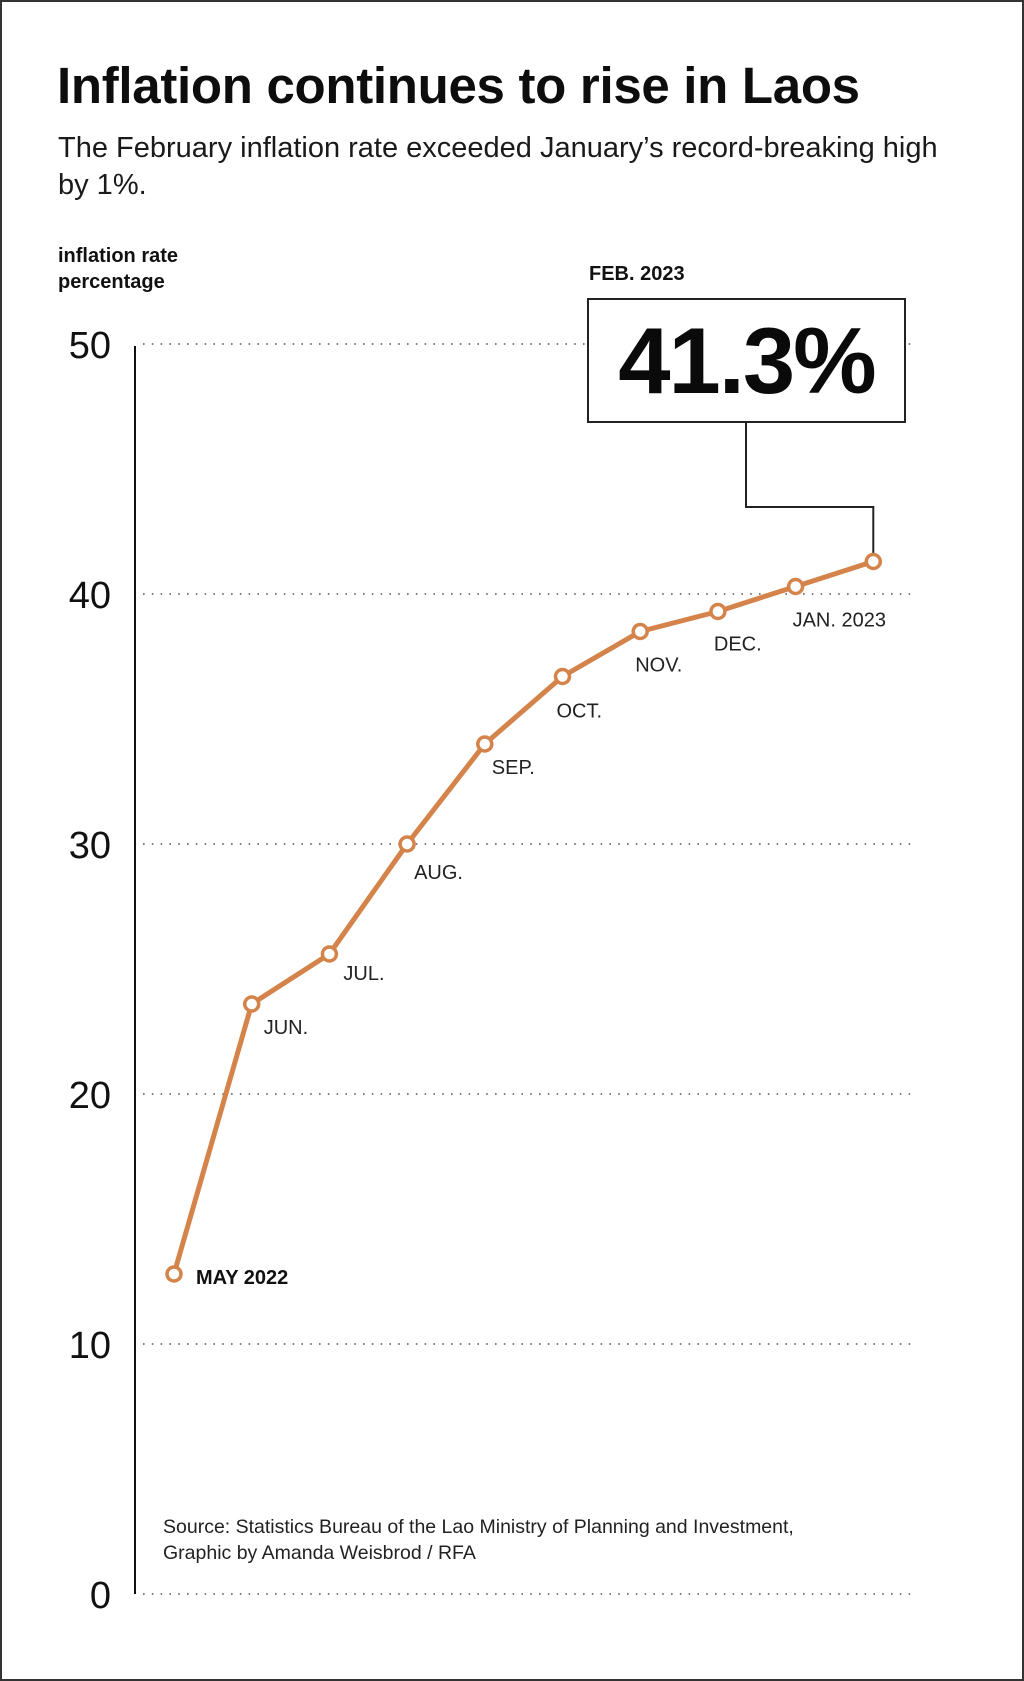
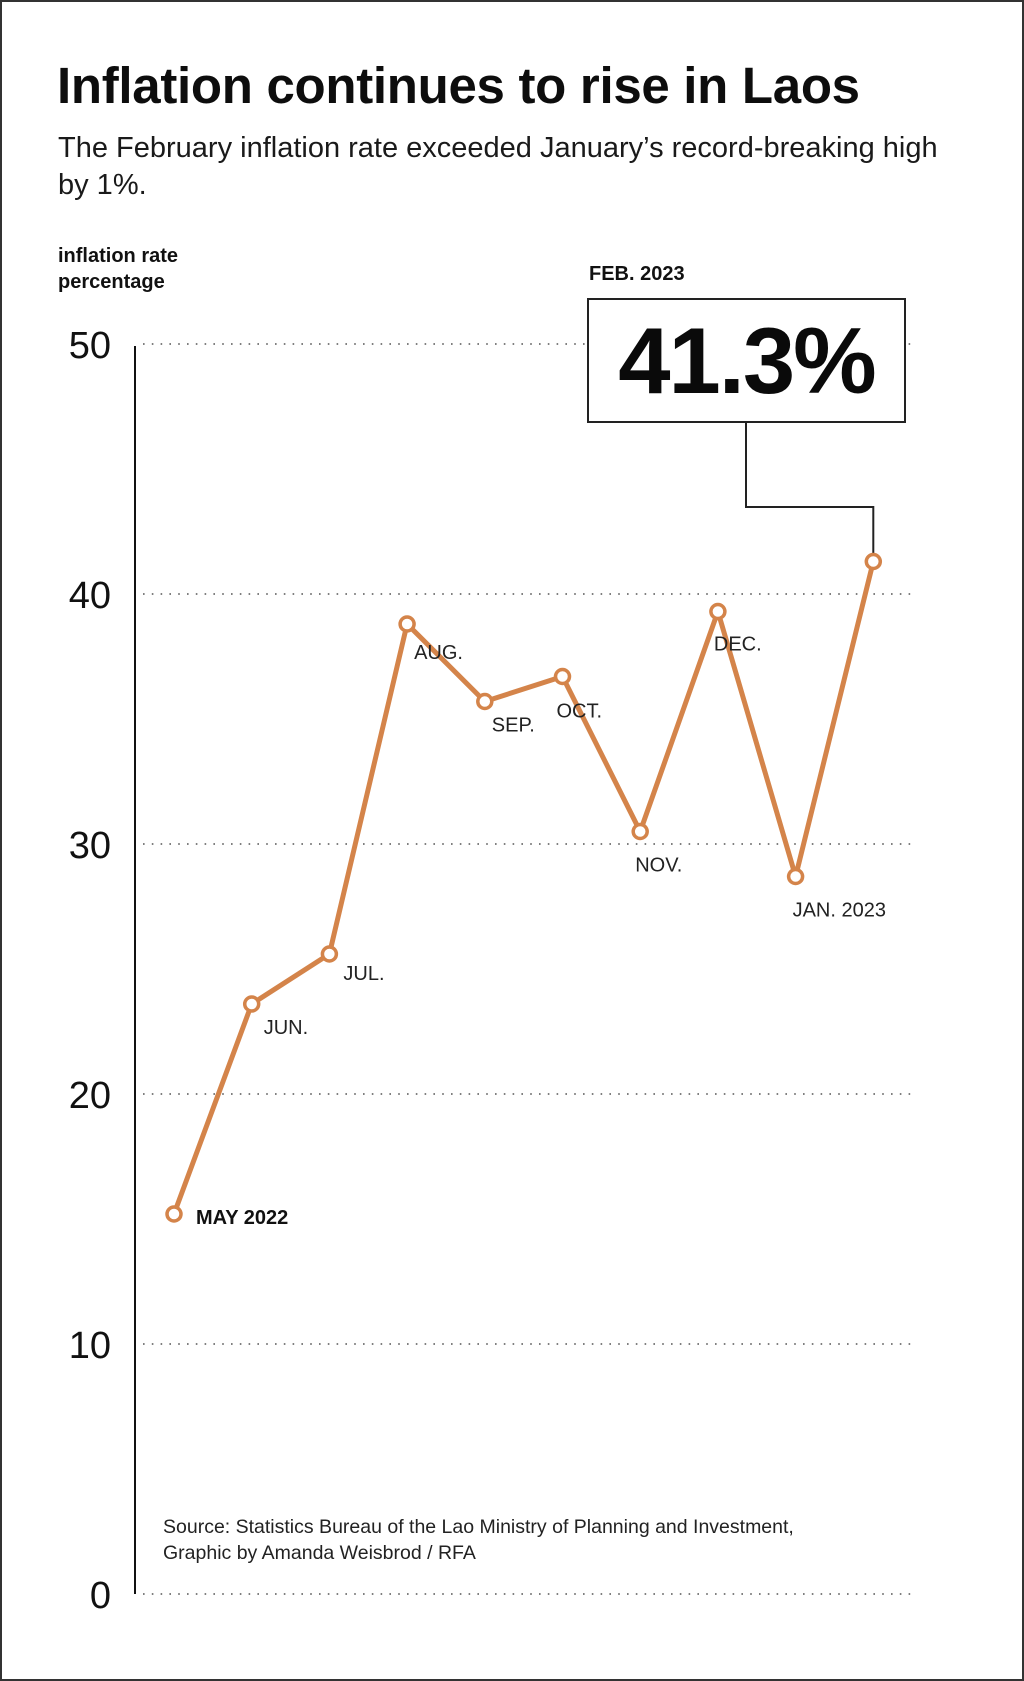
MAY 2022: 12.8 -> 15.2
AUG.: 30.0 -> 38.8
SEP.: 34.0 -> 35.7
NOV.: 38.5 -> 30.5
JAN. 2023: 40.3 -> 28.7
